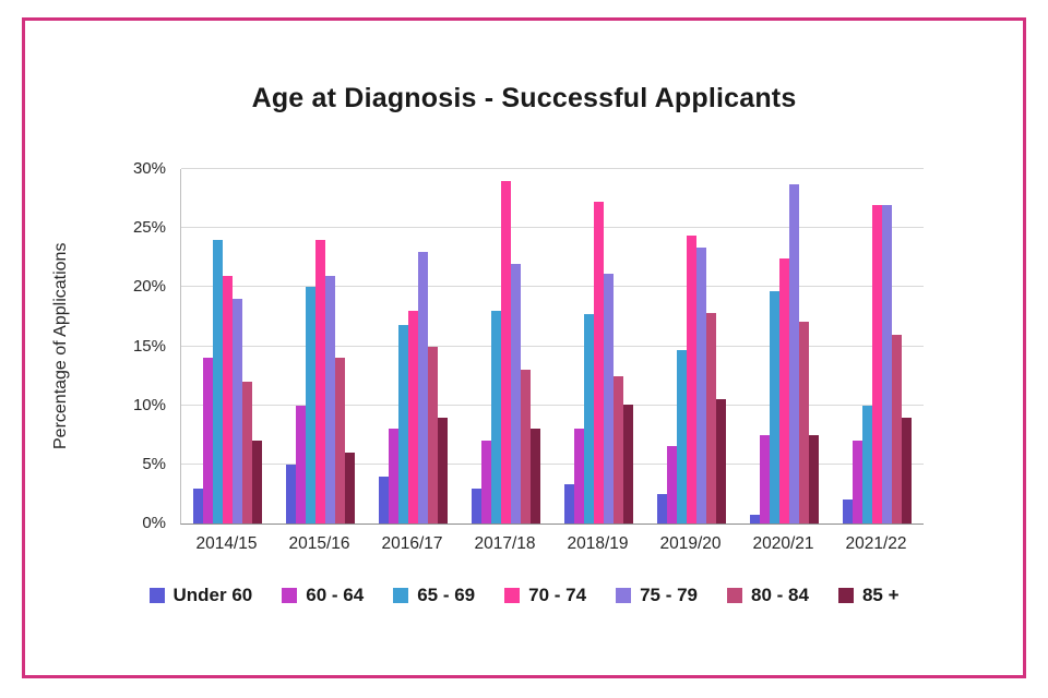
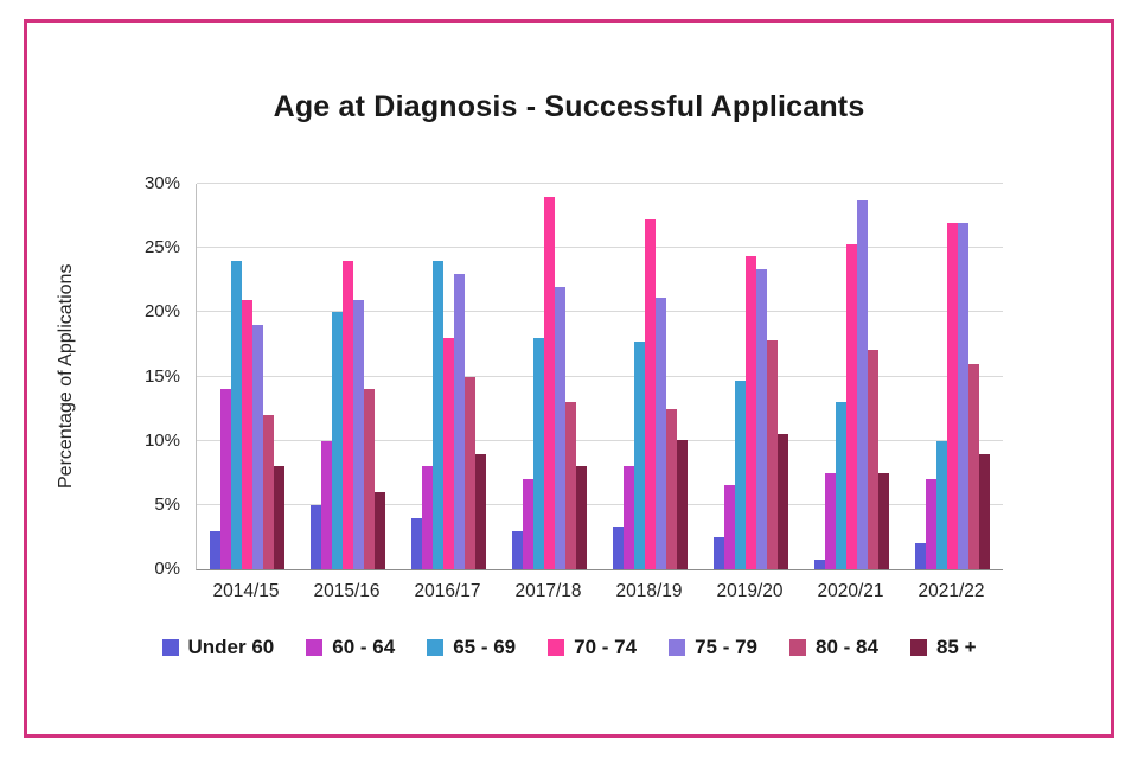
85 +/2014/15: 7.0% -> 8.0%
65 - 69/2016/17: 16.8% -> 24.0%
65 - 69/2020/21: 19.7% -> 13.0%
70 - 74/2020/21: 22.4% -> 25.3%
